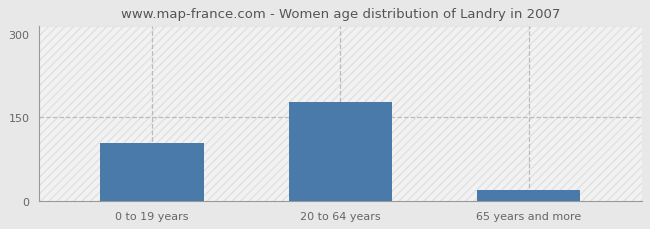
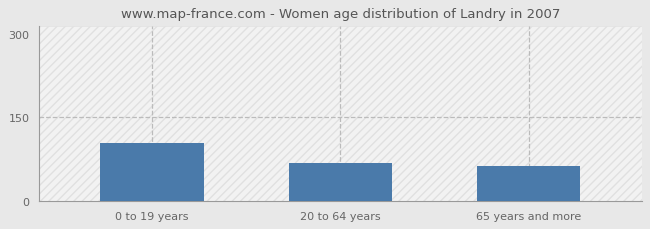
20 to 64 years: 178 -> 68
65 years and more: 20 -> 62
